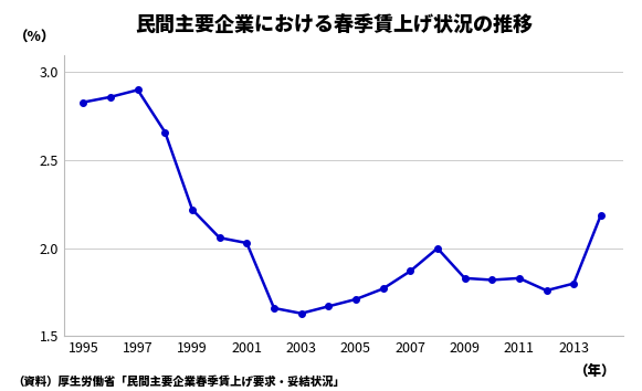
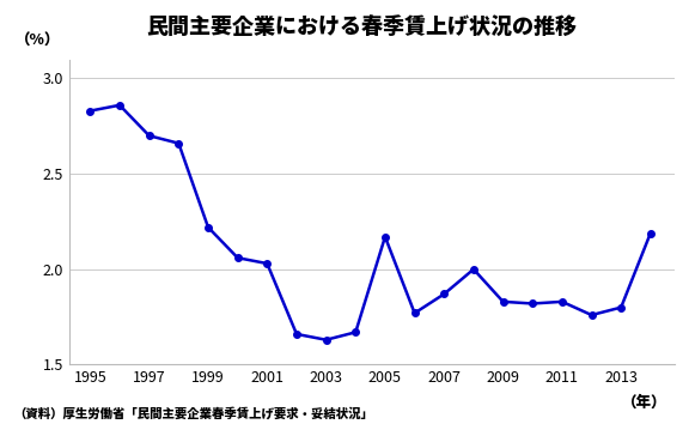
1997: 2.90 -> 2.70
2005: 1.71 -> 2.17
